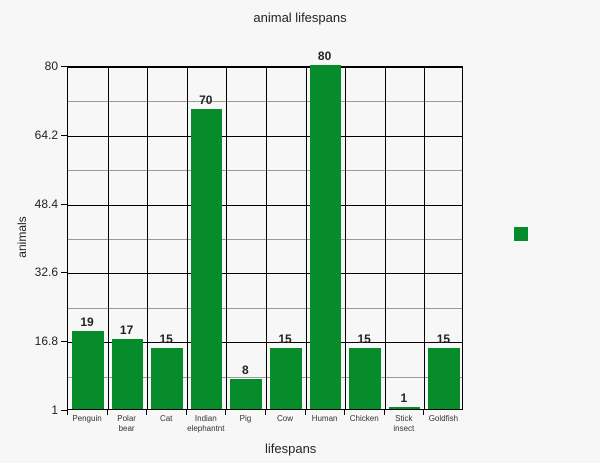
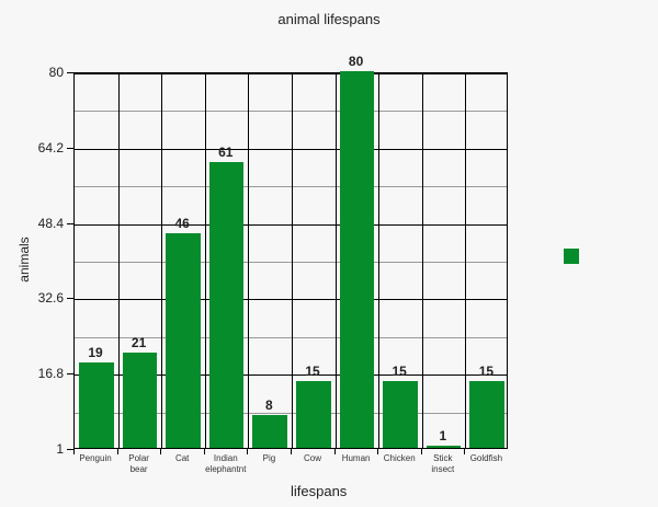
Polar bear: 17 -> 21
Cat: 15 -> 46
Indian elephantnt: 70 -> 61
